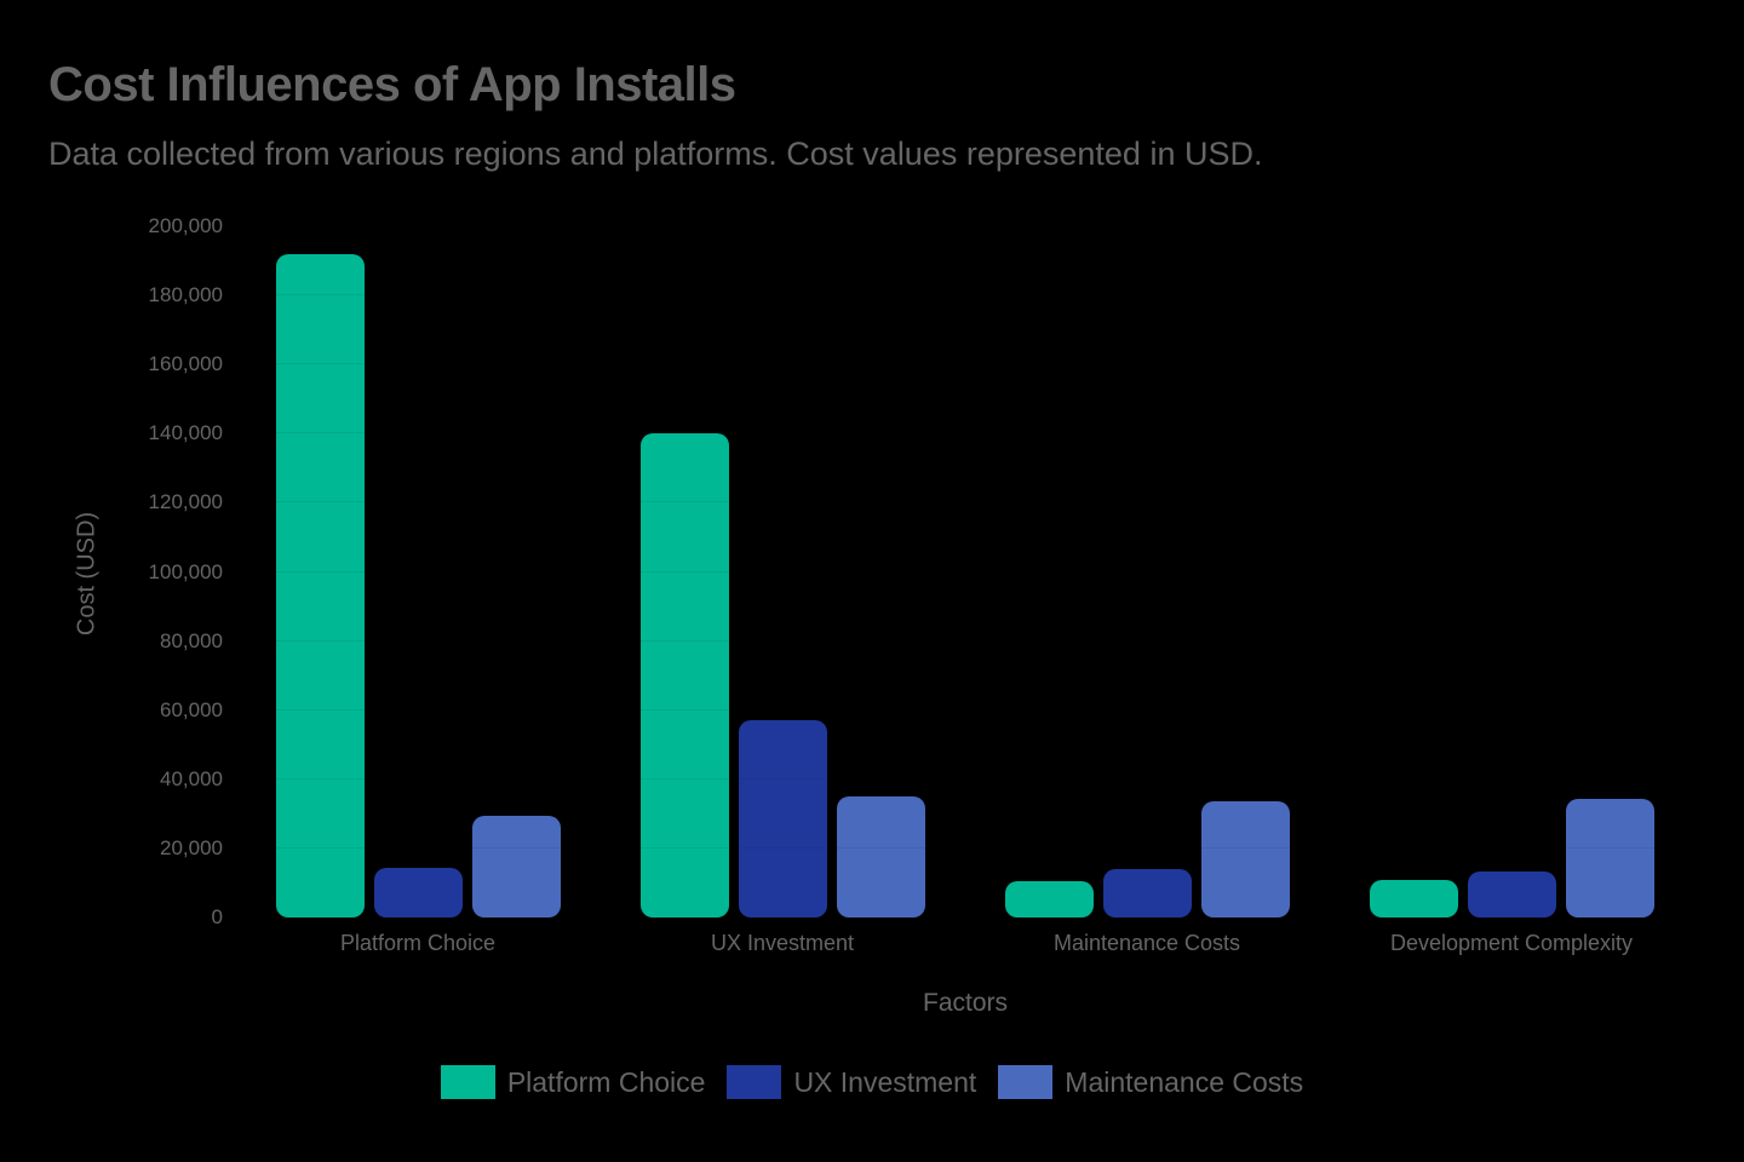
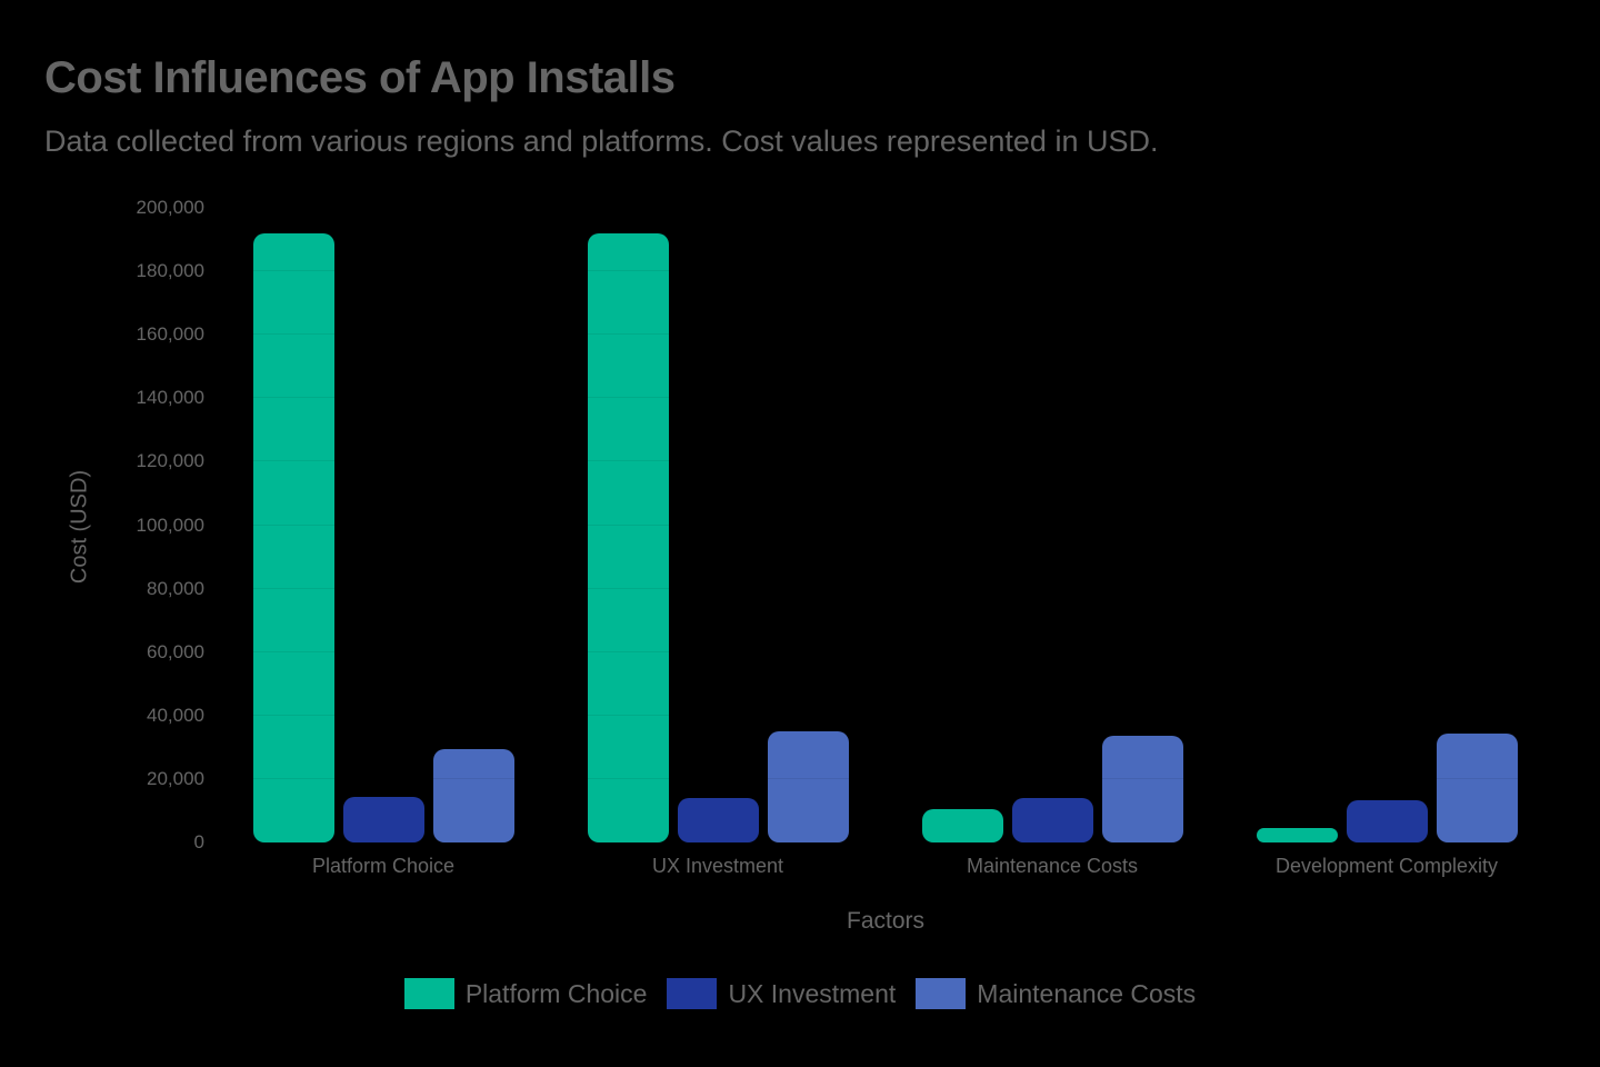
Platform Choice/UX Investment: 140000 -> 192000
UX Investment/UX Investment: 57000 -> 14000
Platform Choice/Development Complexity: 11000 -> 4000
